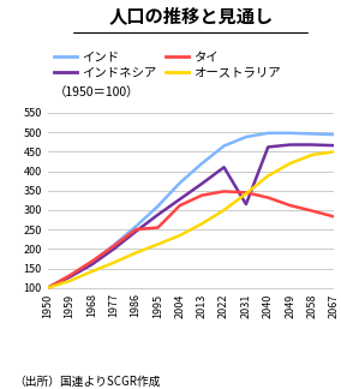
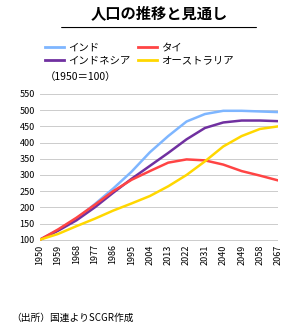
タイ/1995: 255 -> 285
インドネシア/2031: 315 -> 445
